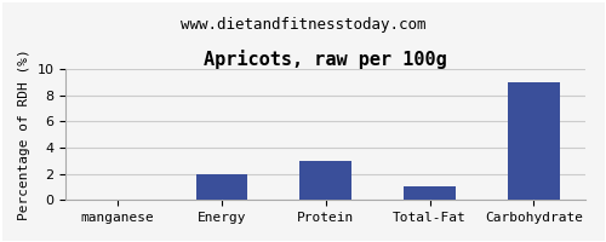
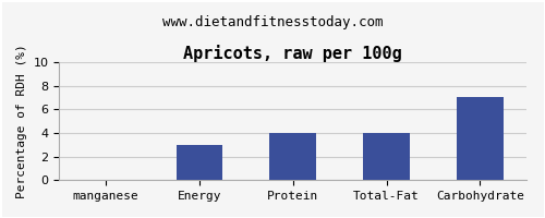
Energy: 2 -> 3
Protein: 3 -> 4
Total-Fat: 1 -> 4
Carbohydrate: 9 -> 7
